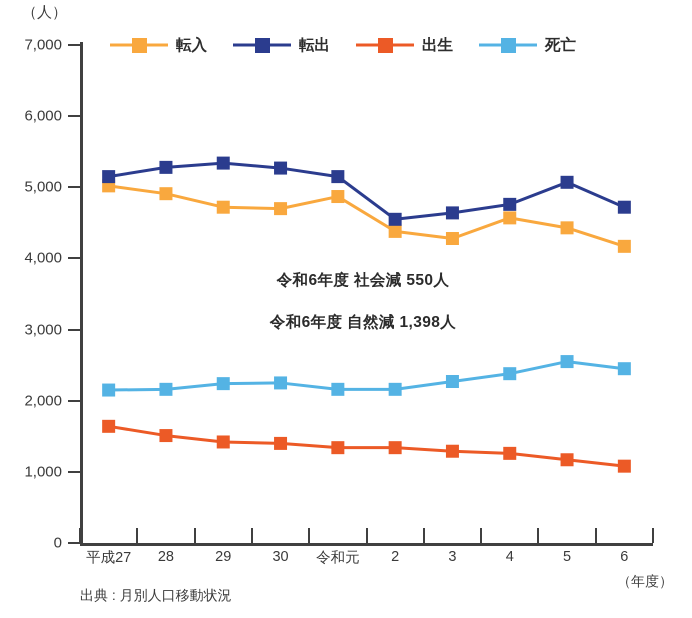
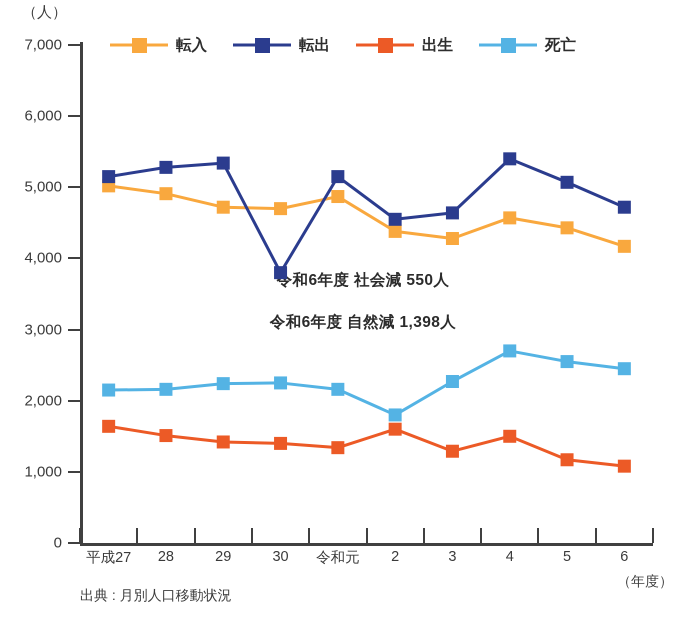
転出/30: 5300 -> 3800
出生/2: 1300 -> 1600
死亡/2: 2200 -> 1800
転出/4: 4800 -> 5400
出生/4: 1300 -> 1500
死亡/4: 2400 -> 2700
